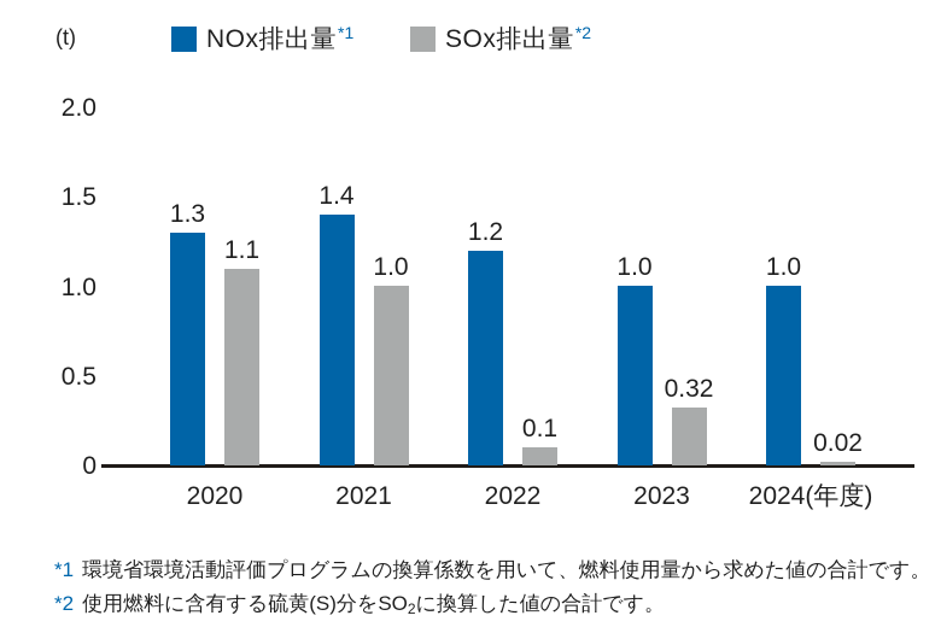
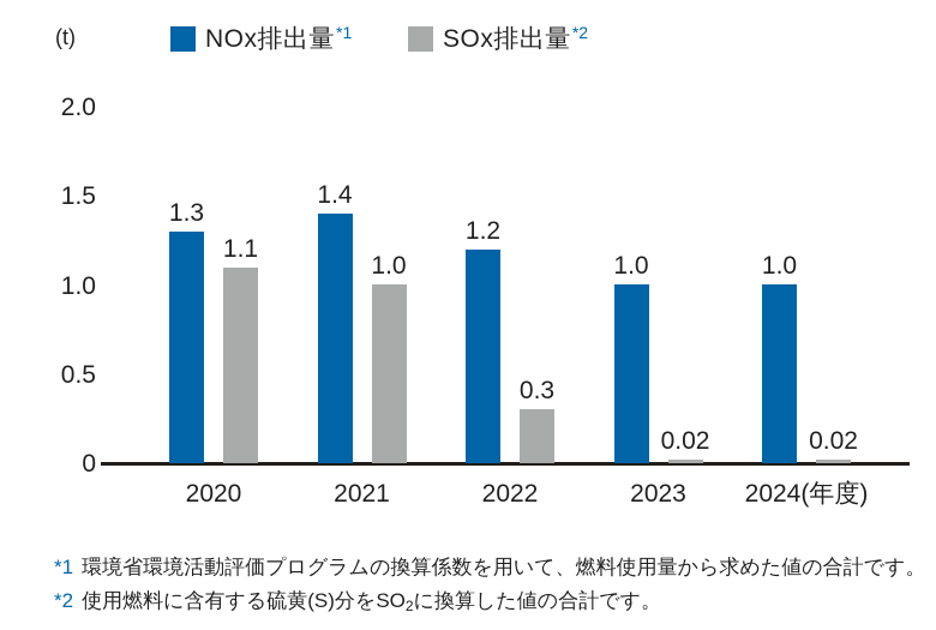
SOx排出量*2/2022: 0.1 -> 0.3
SOx排出量*2/2023: 0.32 -> 0.02
